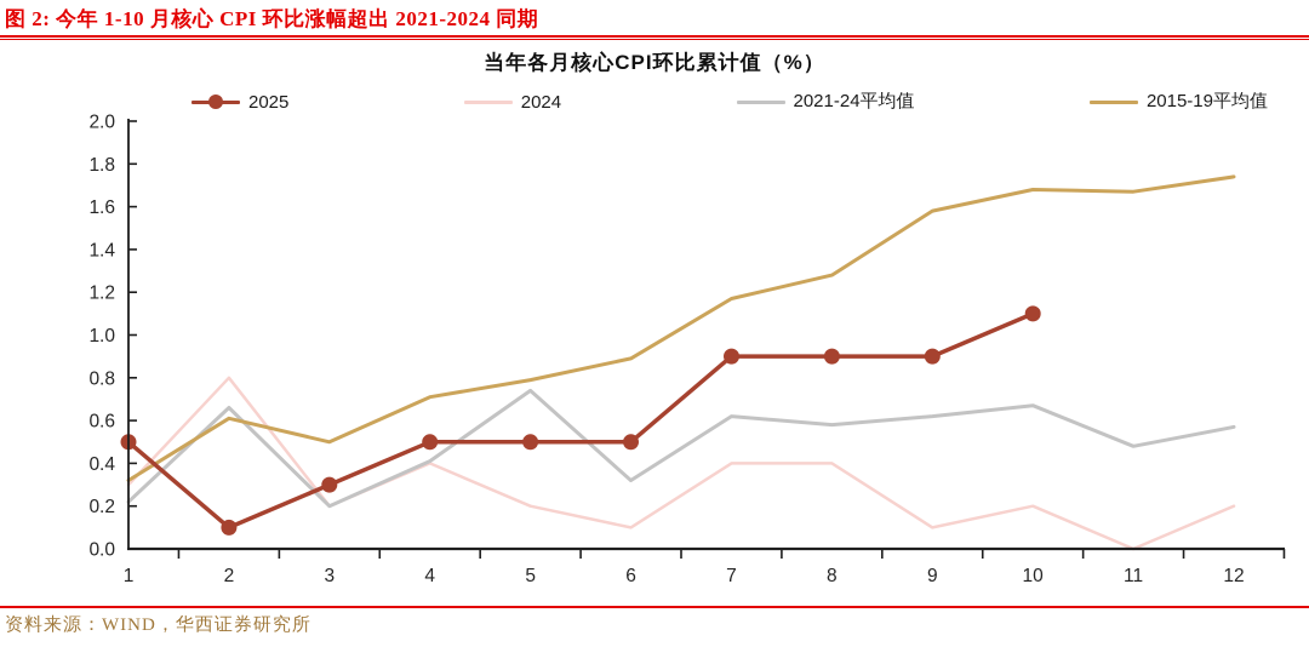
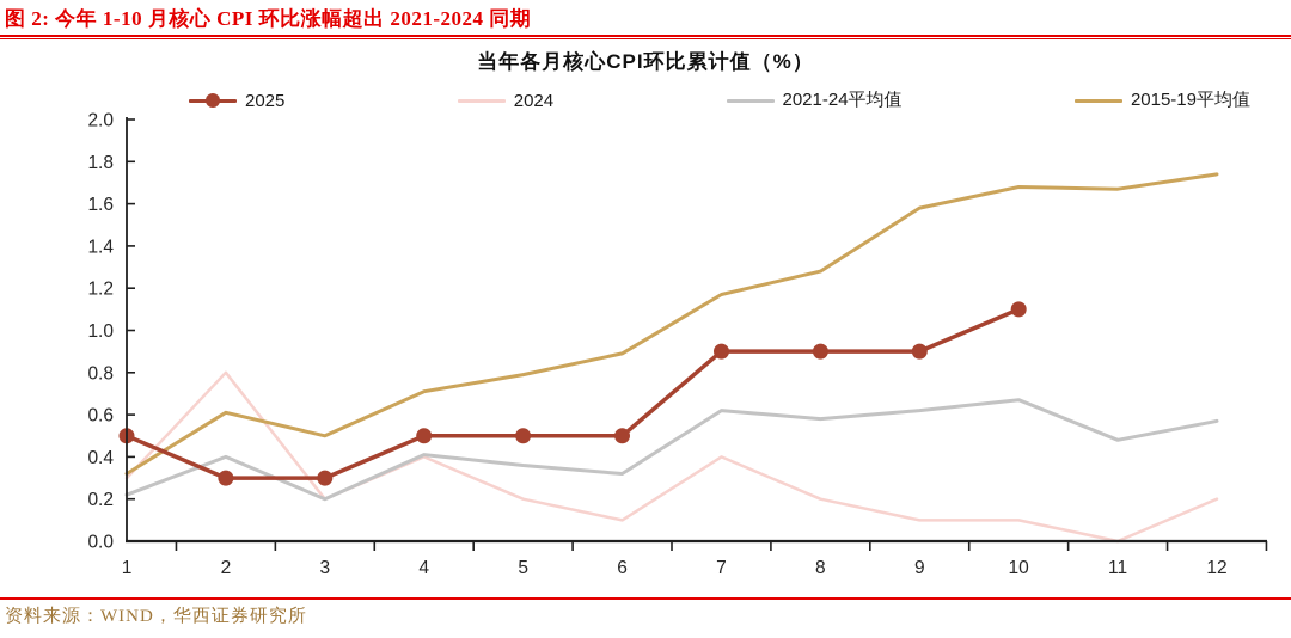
2021-24平均值/2: 0.66 -> 0.40
2025/2: 0.1 -> 0.3
2021-24平均值/5: 0.74 -> 0.36
2024/8: 0.4 -> 0.2
2024/10: 0.2 -> 0.1
